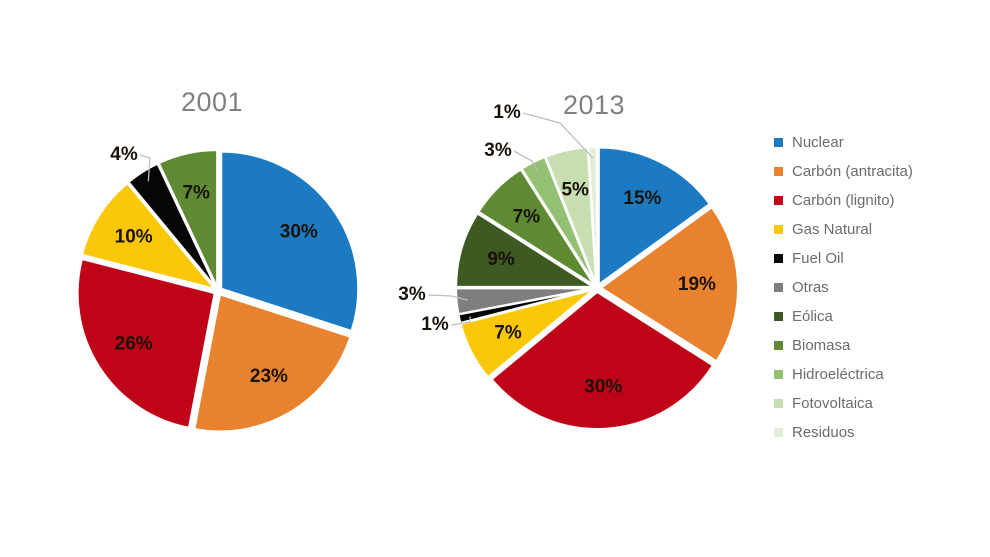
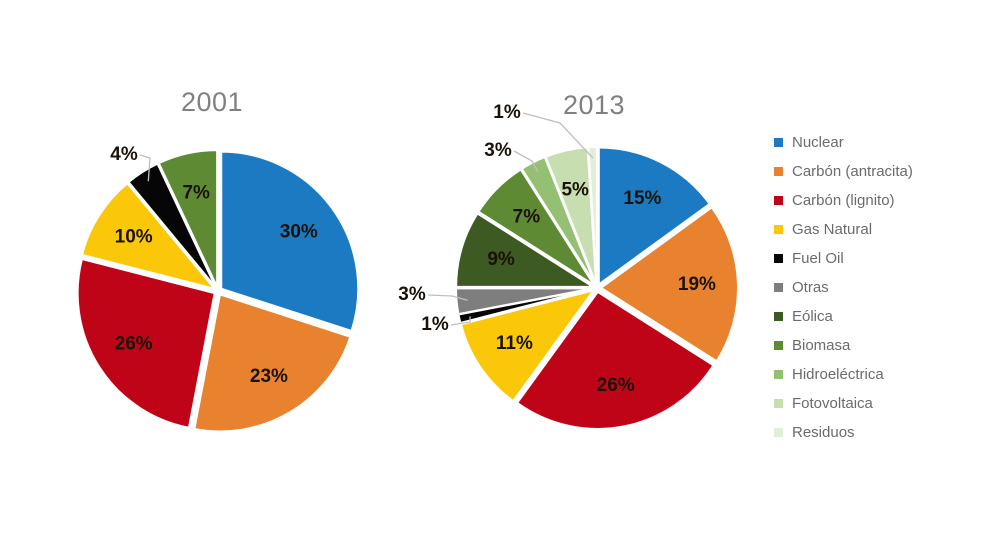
2013/Carbón (lignito): 30% -> 26%
2013/Gas Natural: 7% -> 11%
